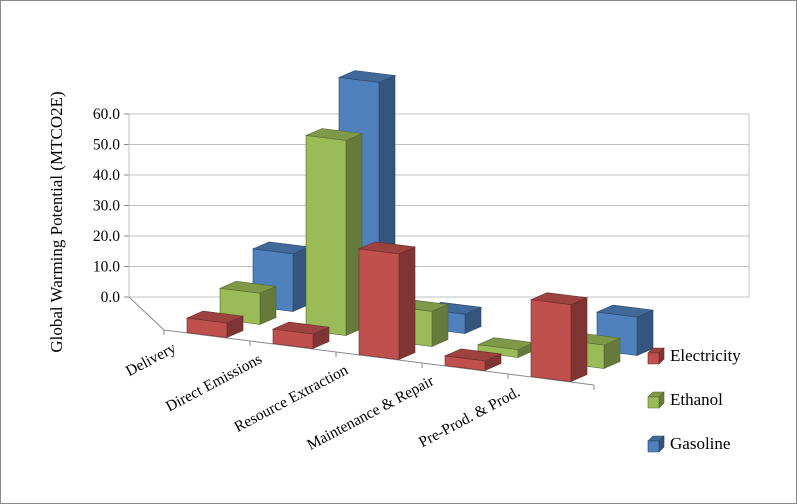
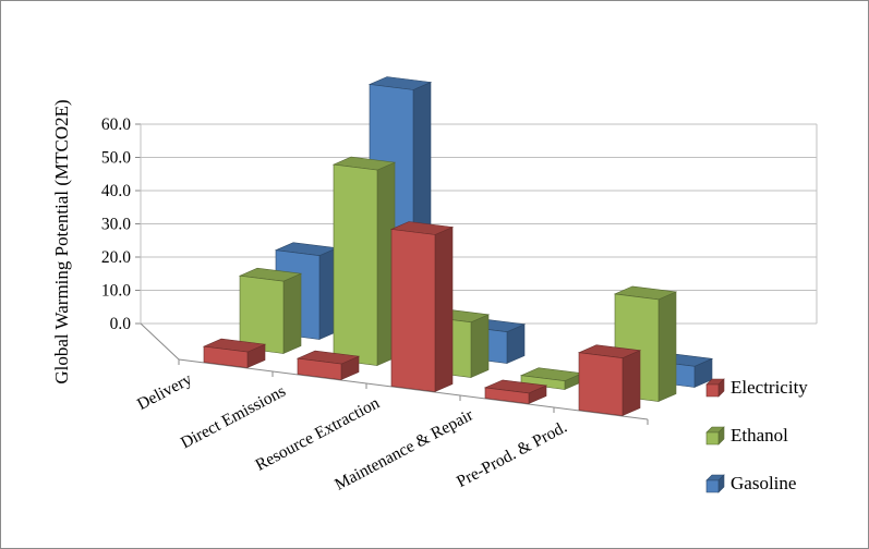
Ethanol/Delivery: 8 -> 17
Gasoline/Delivery: 18 -> 24
Ethanol/Direct Emissions: 50 -> 46
Electricity/Resource Extraction: 22 -> 30
Ethanol/Resource Extraction: 9 -> 13
Gasoline/Resource Extraction: 6 -> 9
Electricity/Pre-Prod. & Prod.: 16 -> 11
Ethanol/Pre-Prod. & Prod.: 6 -> 24
Gasoline/Pre-Prod. & Prod.: 12 -> 6
